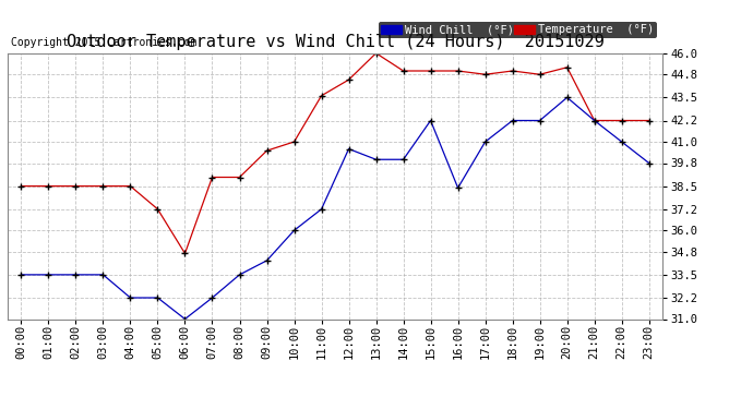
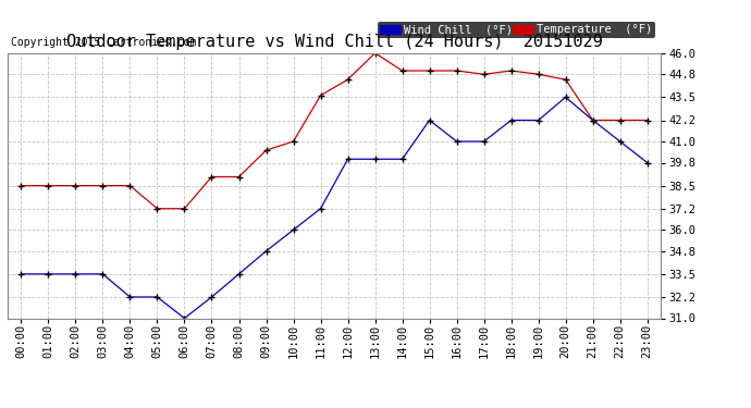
Temperature (°F)/06:00: 34.7 -> 37.2
Wind Chill (°F)/09:00: 34.3 -> 34.8
Wind Chill (°F)/12:00: 40.6 -> 40.0
Wind Chill (°F)/16:00: 38.4 -> 41.0
Temperature (°F)/20:00: 45.2 -> 44.5
